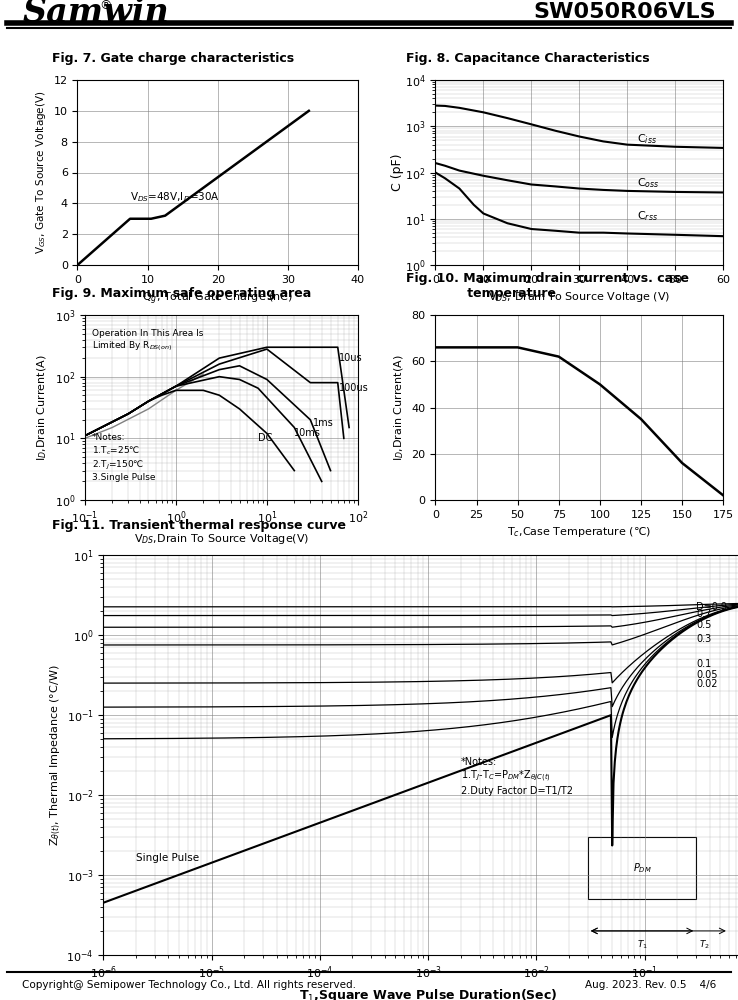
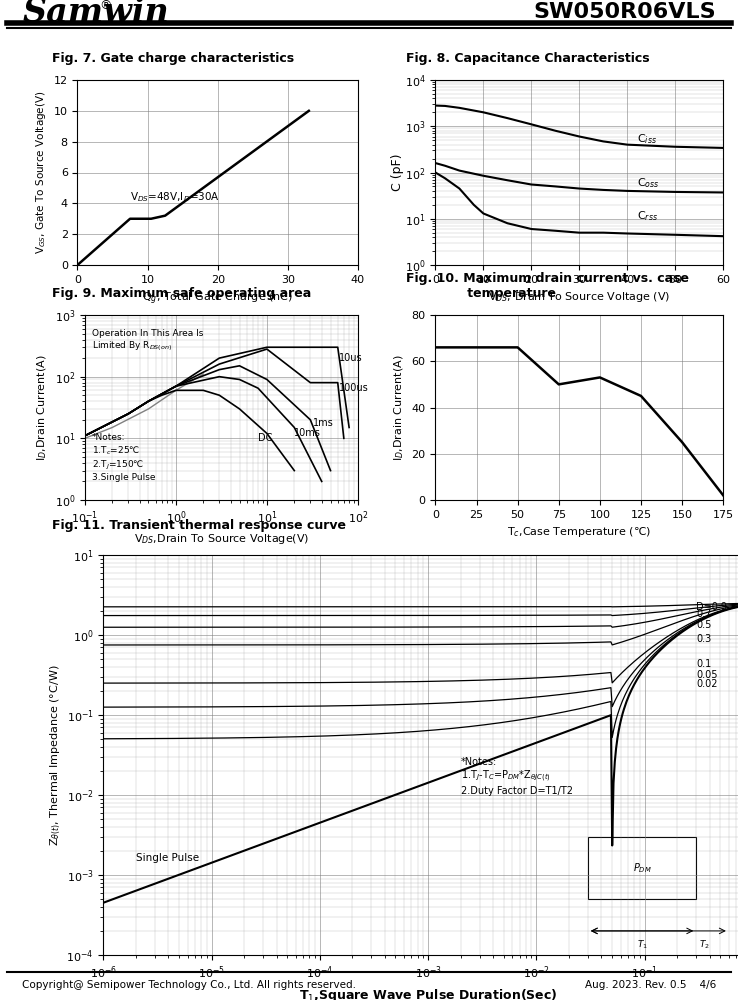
75: 62 -> 50
100: 50 -> 53
125: 35 -> 45
150: 16 -> 25
